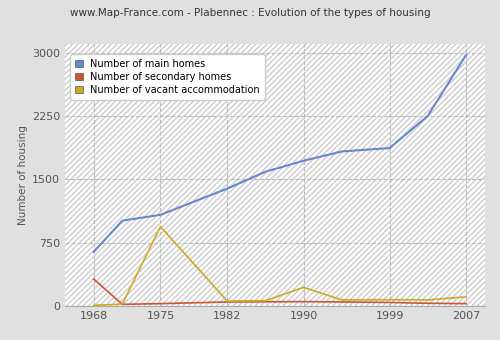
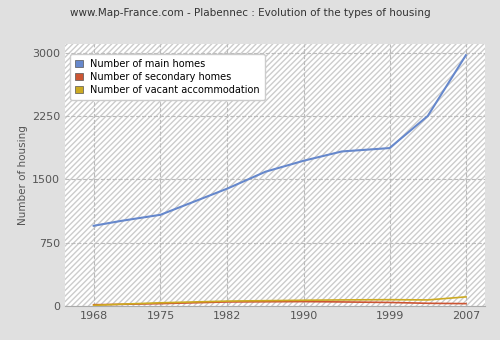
Number of main homes/1968: 640 -> 950
Number of secondary homes/1968: 320 -> 20
Number of vacant accommodation/1975: 940 -> 40
Number of vacant accommodation/1990: 220 -> 70
